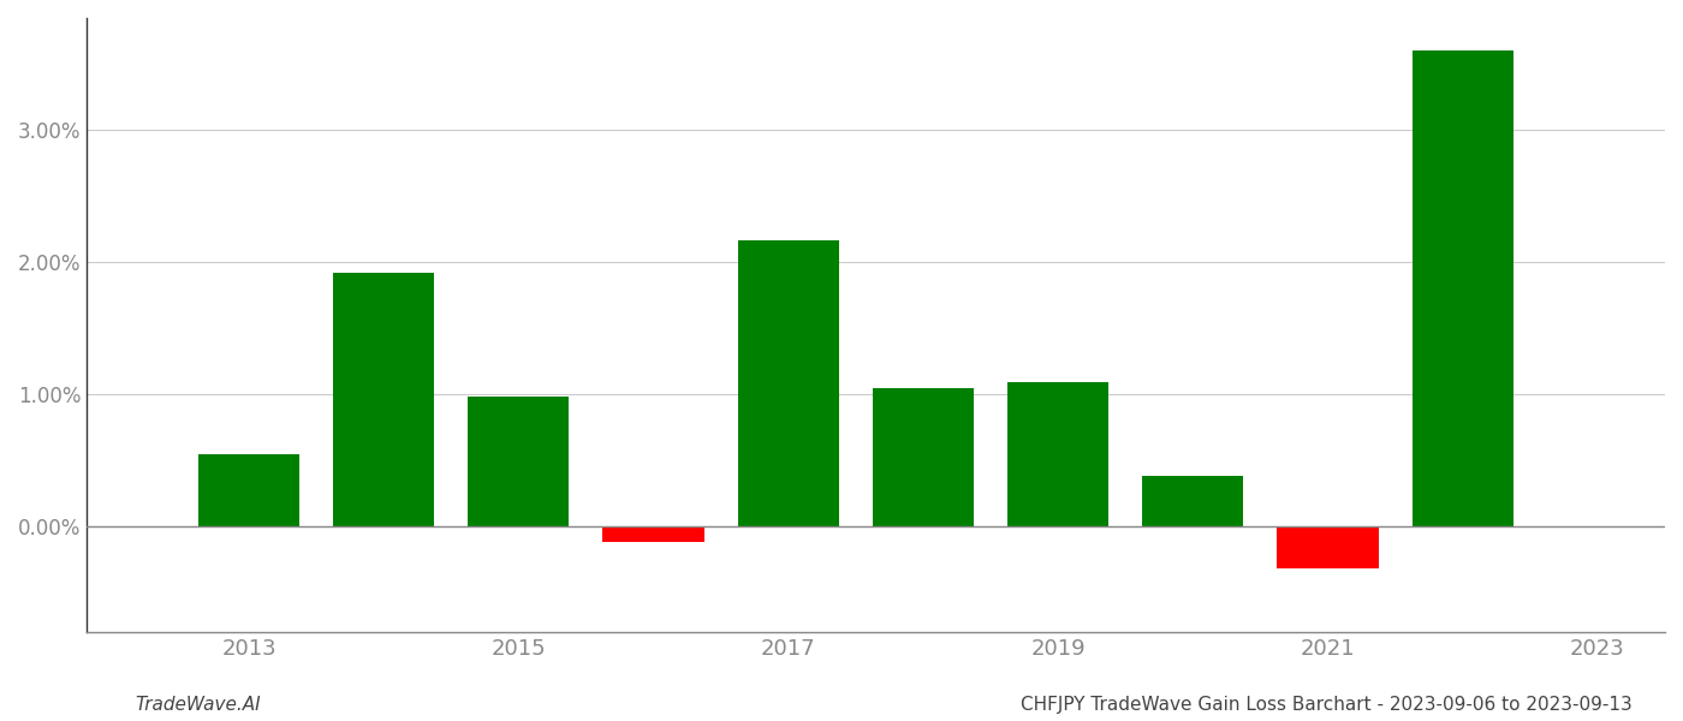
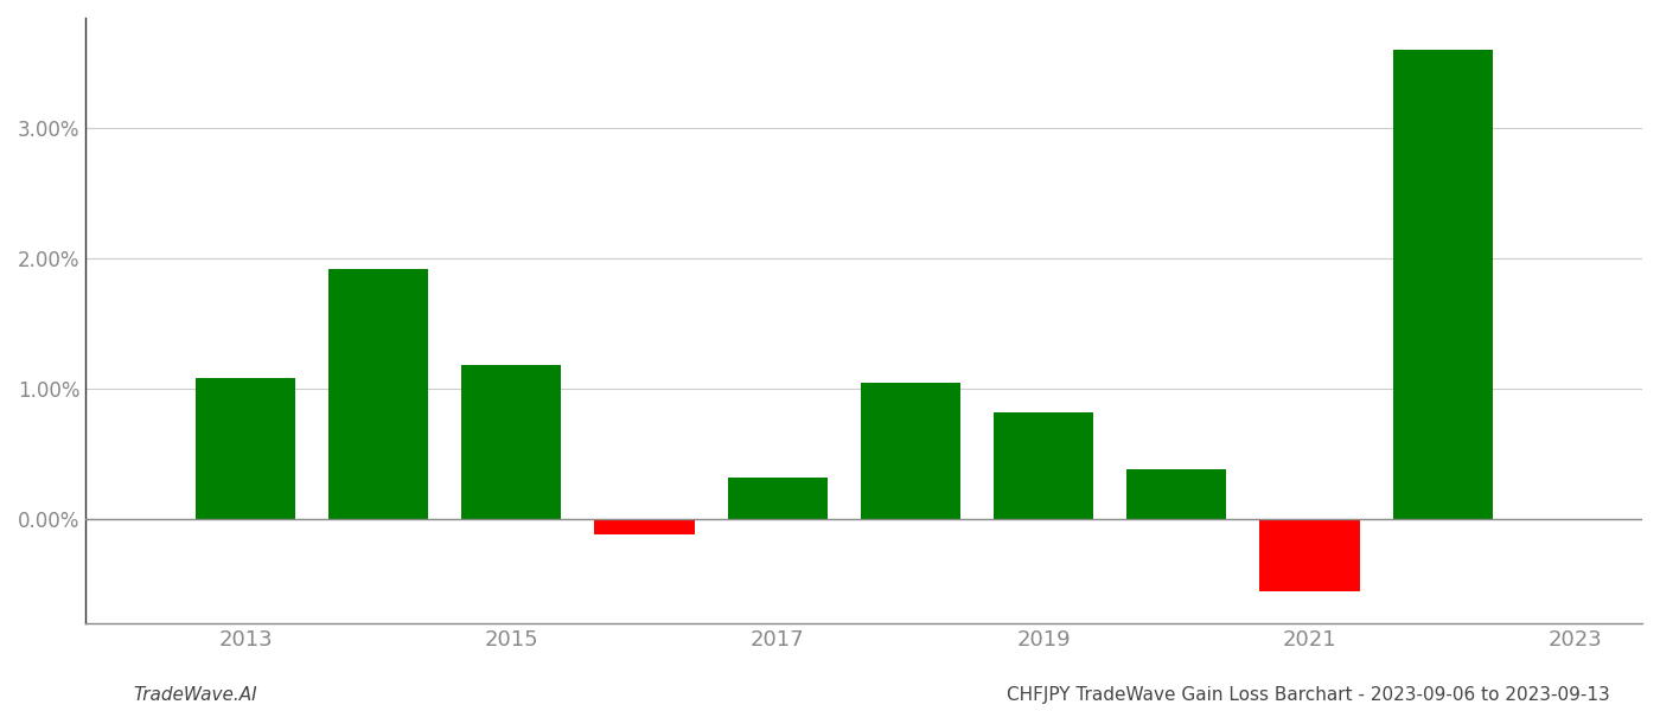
2013: 0.55% -> 1.08%
2015: 0.98% -> 1.18%
2017: 2.17% -> 0.32%
2019: 1.09% -> 0.82%
2021: -0.32% -> -0.55%
